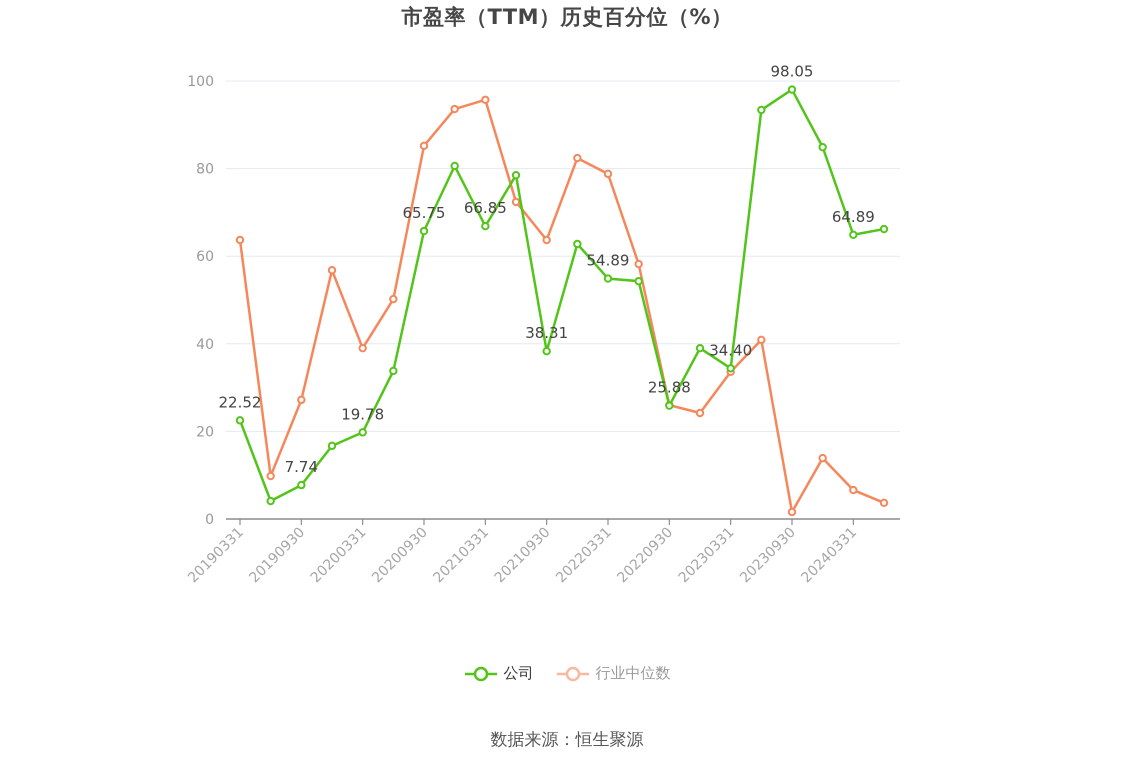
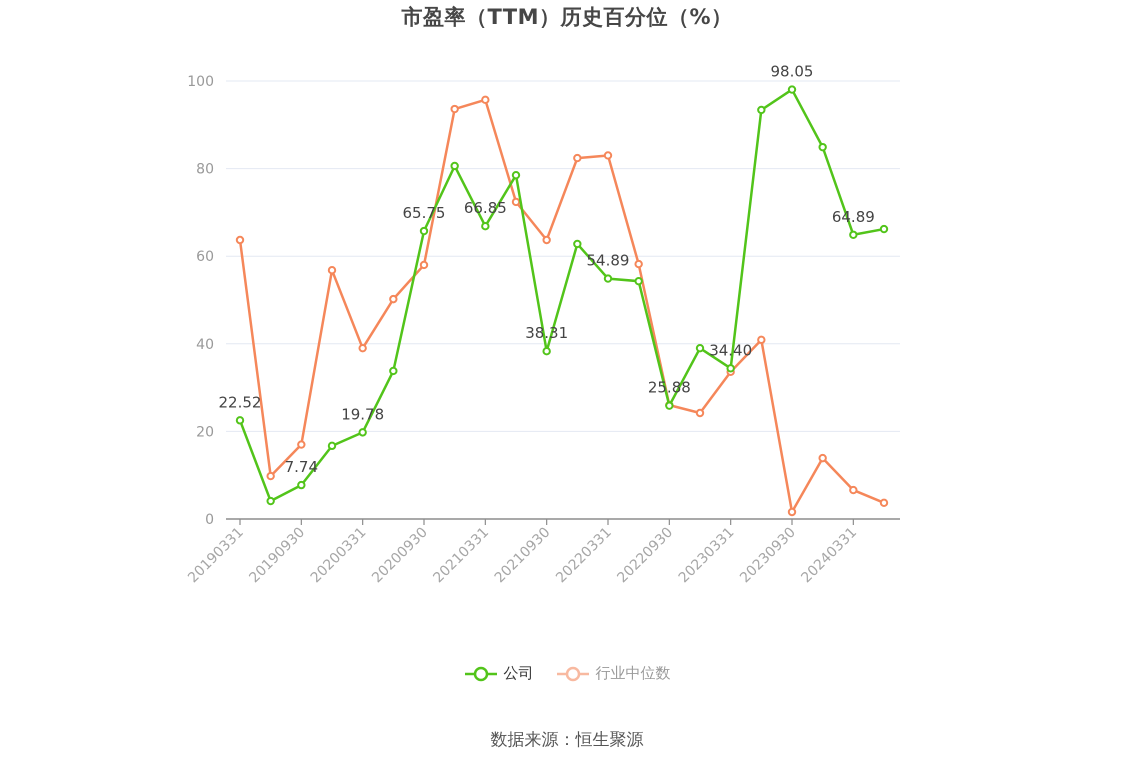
行业中位数/20190930: 27 -> 17
行业中位数/20200930: 85 -> 58
行业中位数/20220331: 79 -> 83
